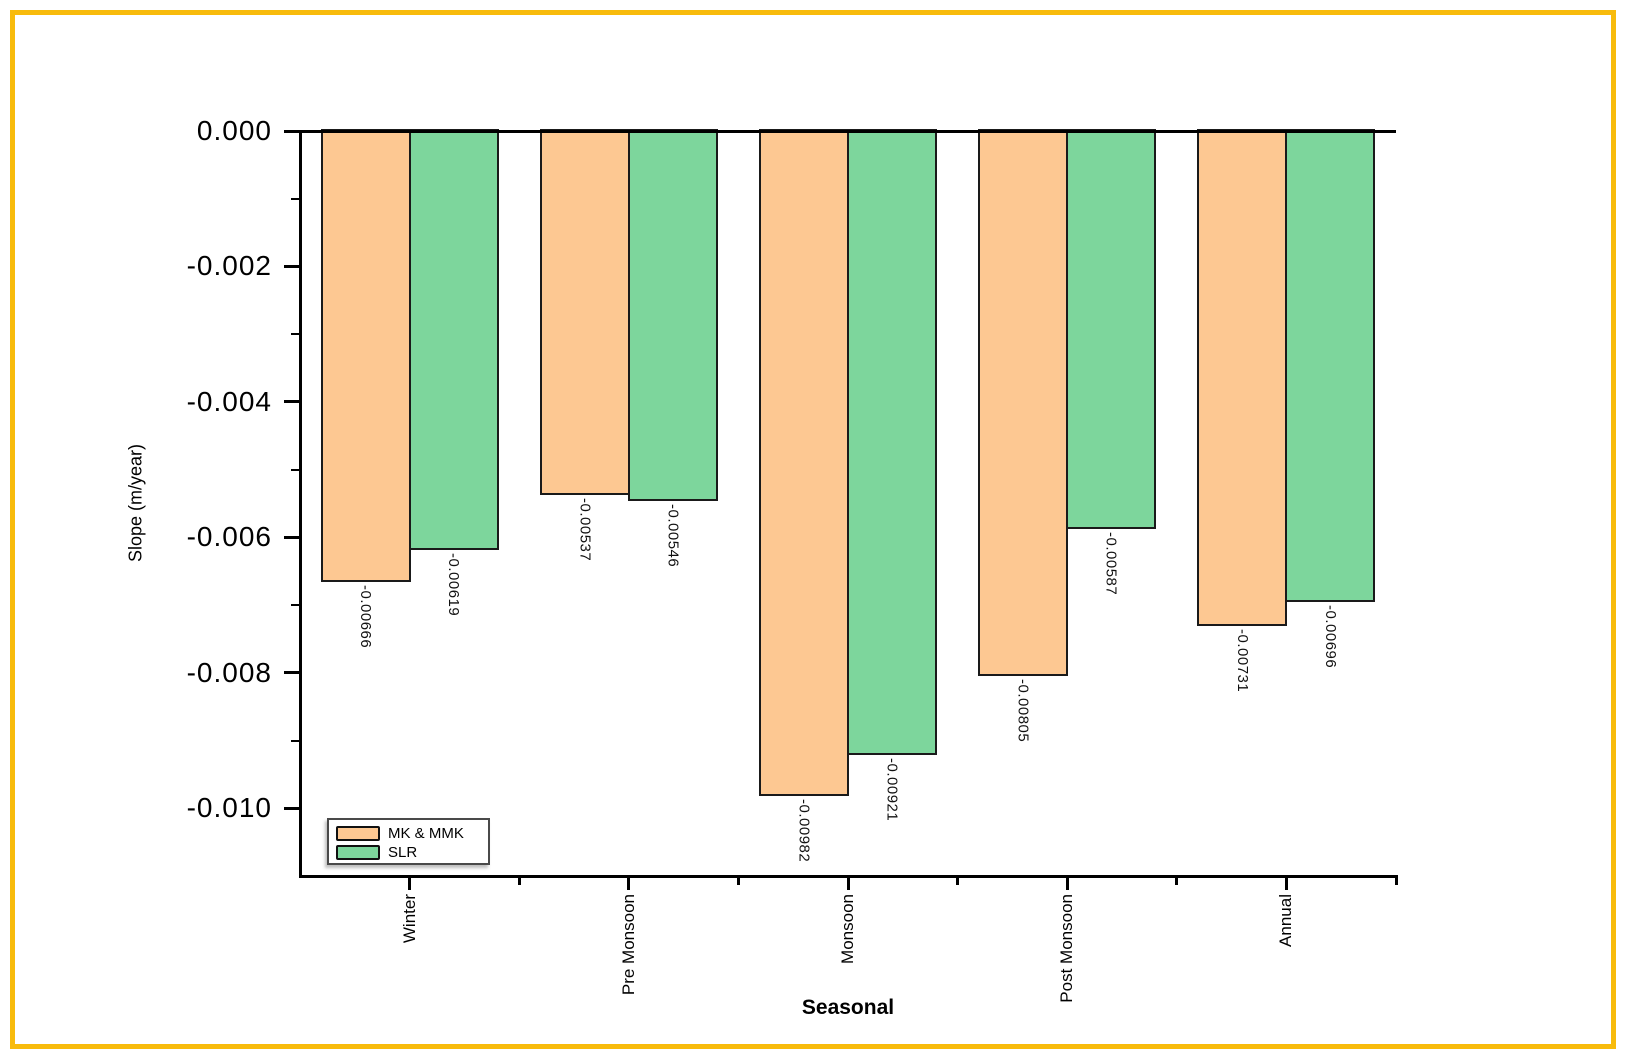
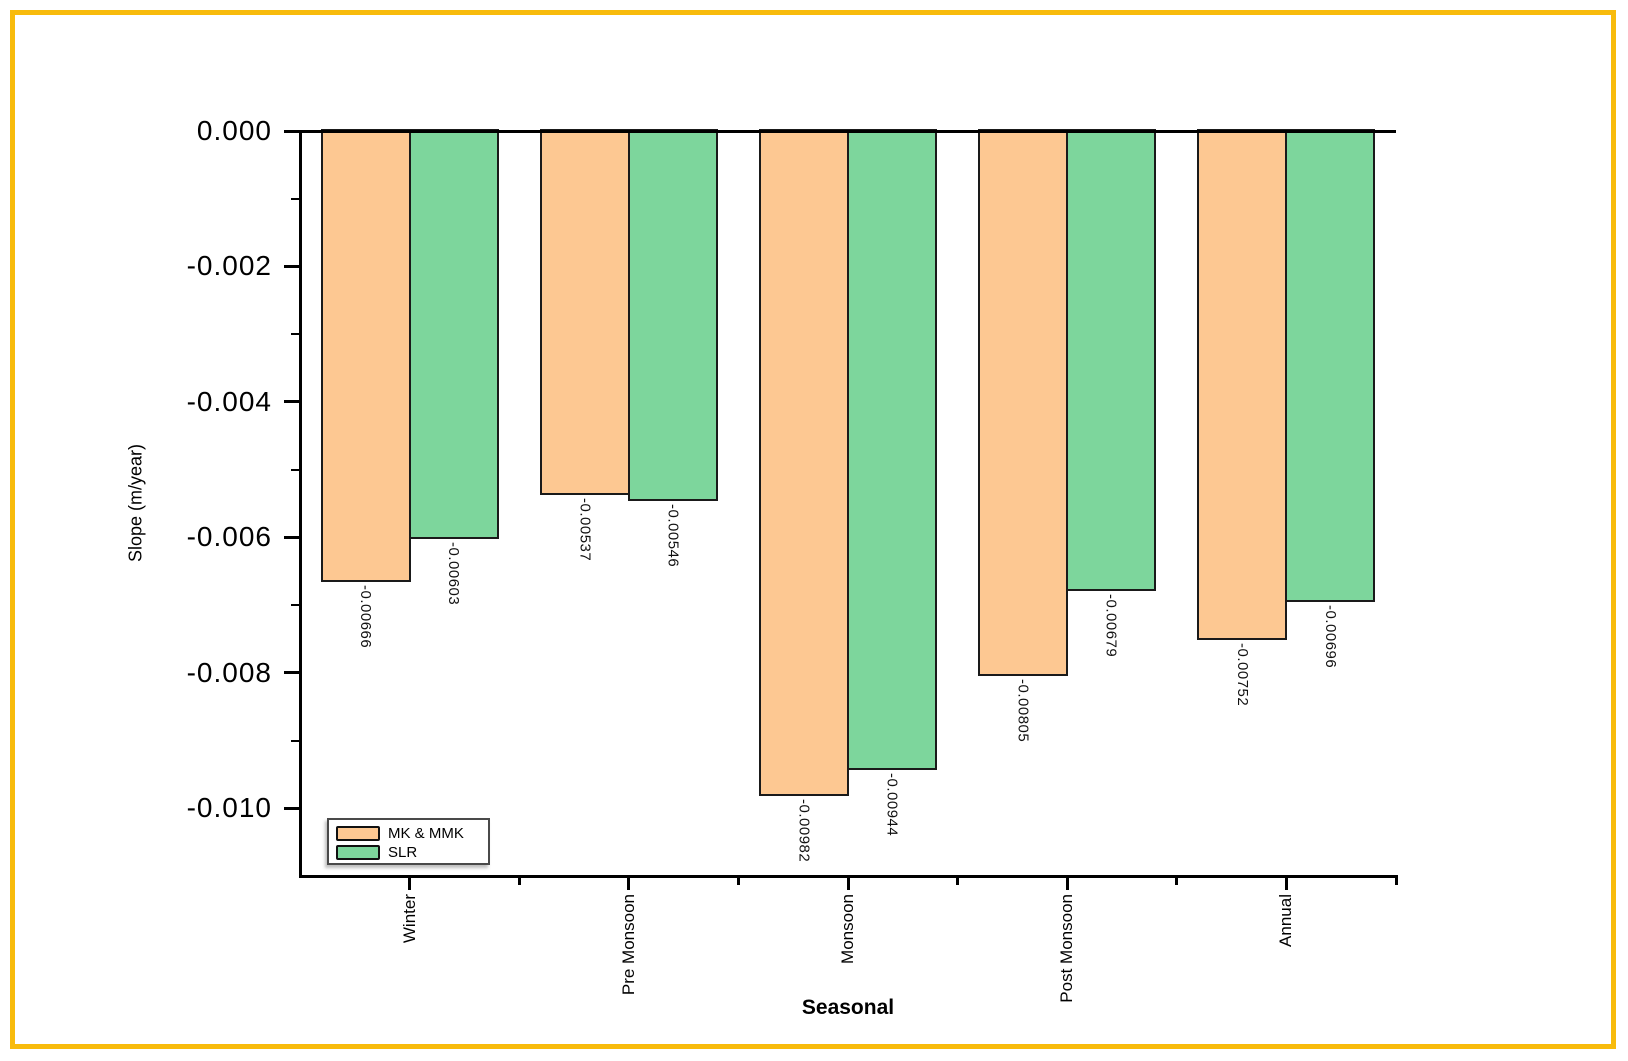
SLR/Winter: -0.00619 -> -0.00603
SLR/Monsoon: -0.00921 -> -0.00944
SLR/Post Monsoon: -0.00587 -> -0.00679
MK & MMK/Annual: -0.00731 -> -0.00752
